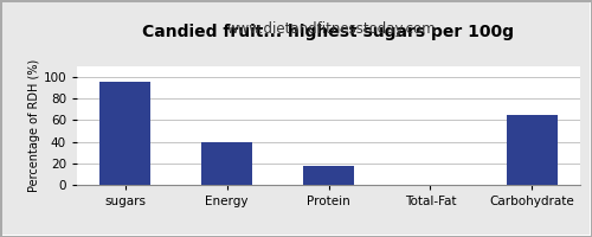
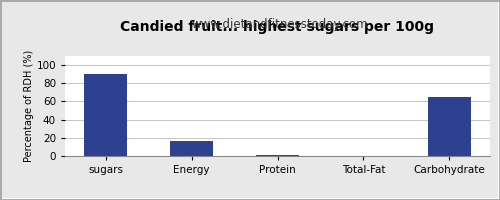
sugars: 96 -> 90
Energy: 40 -> 17
Protein: 18 -> 1
